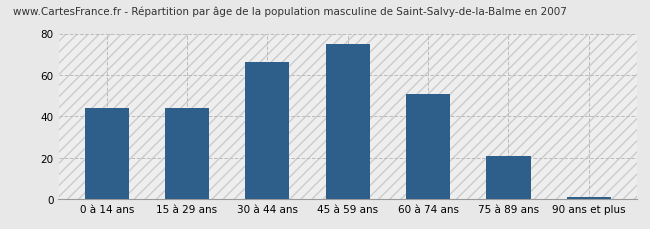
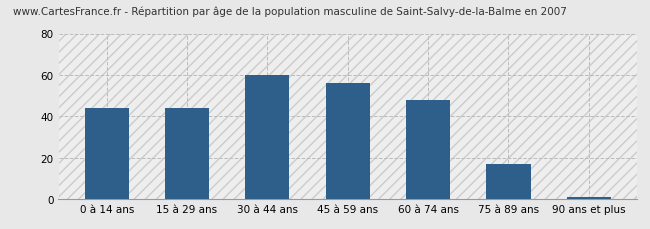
30 à 44 ans: 66 -> 60
45 à 59 ans: 75 -> 56
60 à 74 ans: 51 -> 48
75 à 89 ans: 21 -> 17
